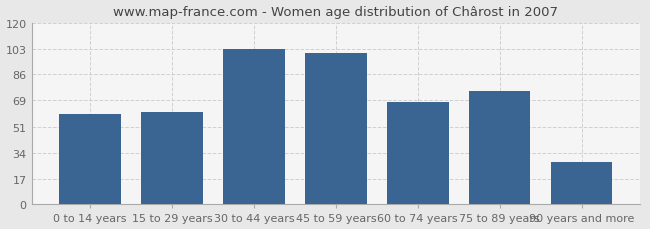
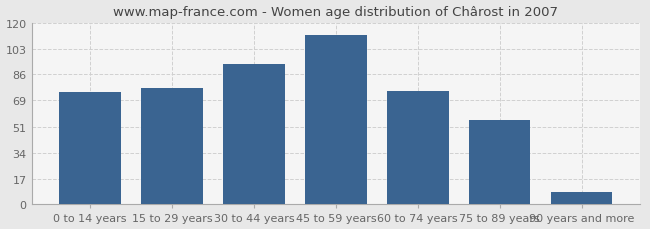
0 to 14 years: 60 -> 74
15 to 29 years: 61 -> 77
30 to 44 years: 103 -> 93
45 to 59 years: 100 -> 112
60 to 74 years: 68 -> 75
75 to 89 years: 75 -> 56
90 years and more: 28 -> 8
